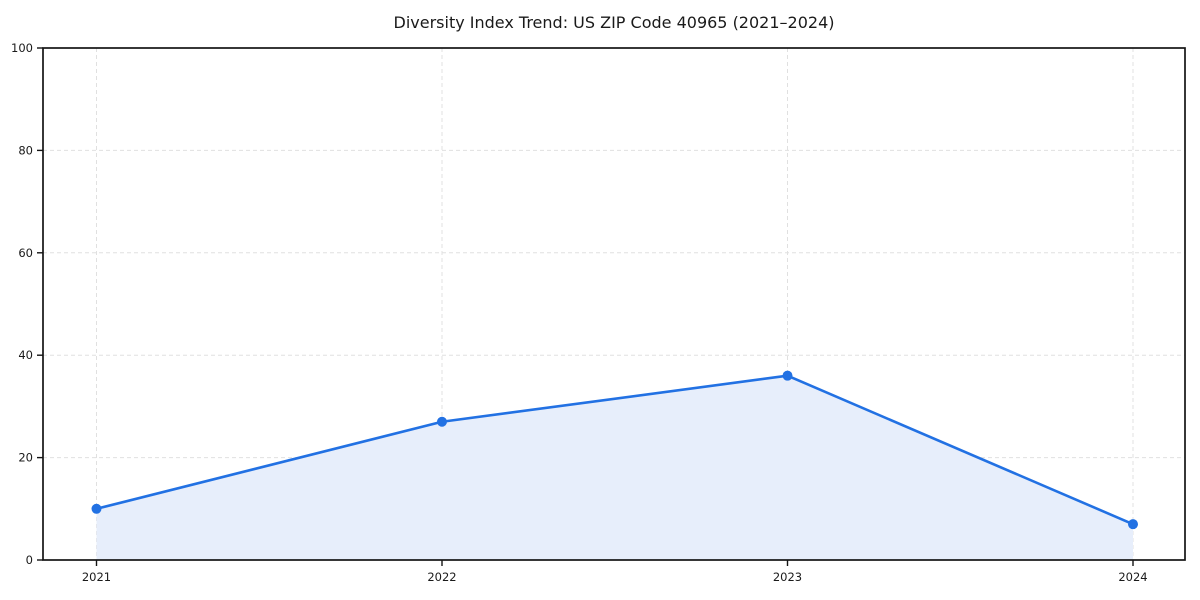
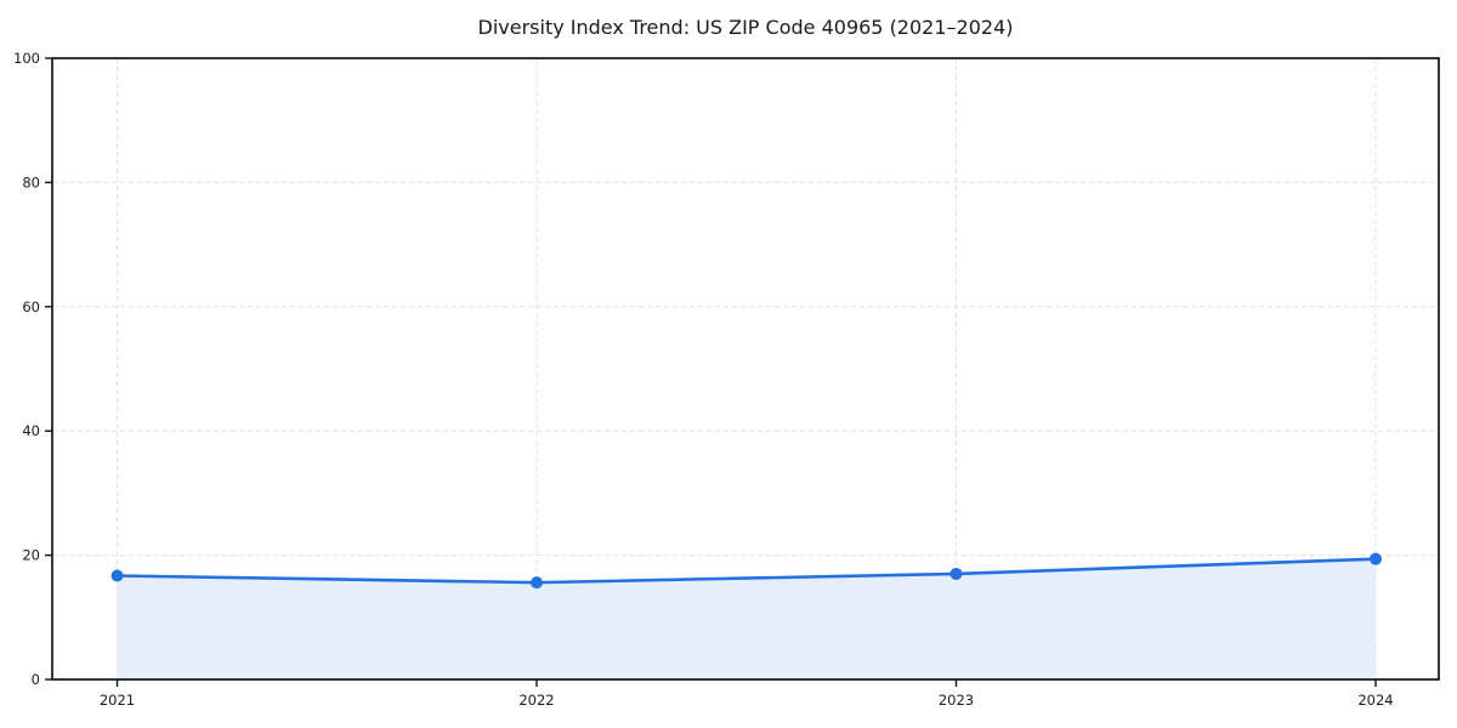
2021: 10 -> 17
2022: 27 -> 16
2023: 36 -> 17
2024: 7 -> 19
